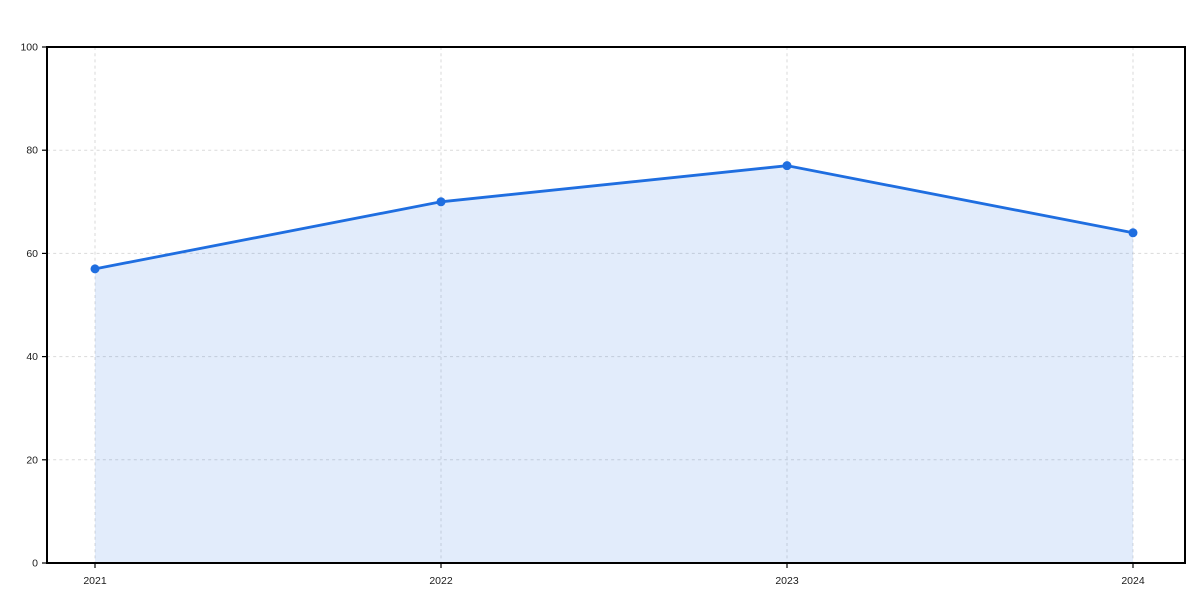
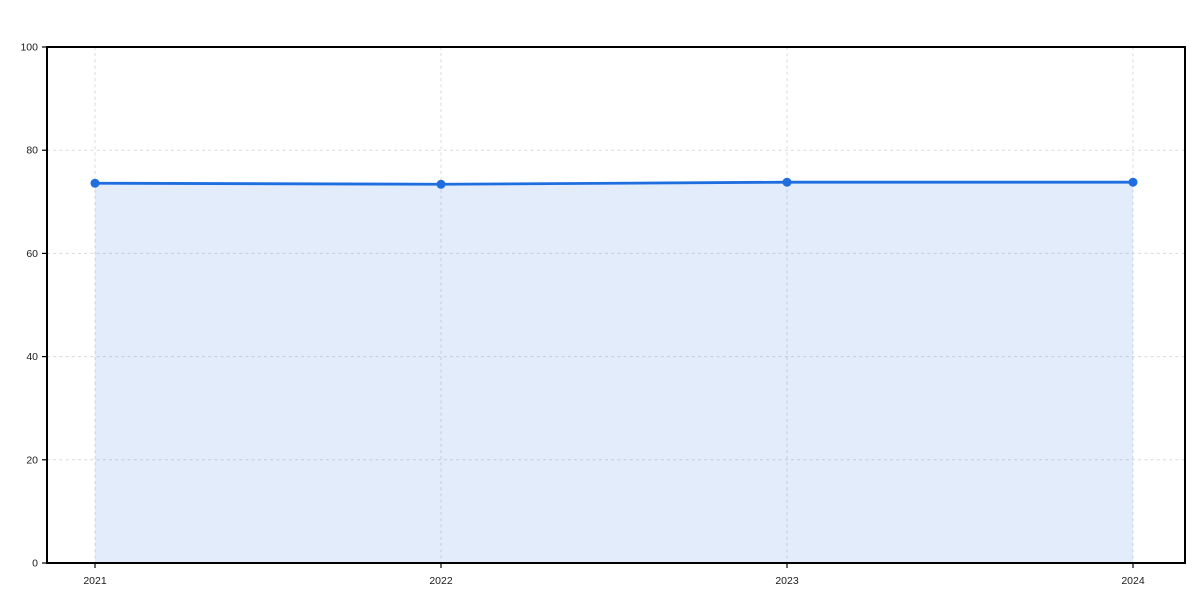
2021: 57 -> 74
2022: 70 -> 73
2023: 77 -> 74
2024: 64 -> 74
